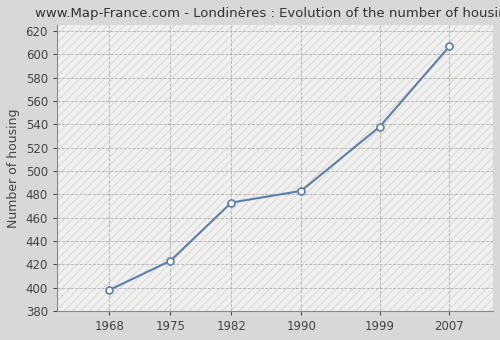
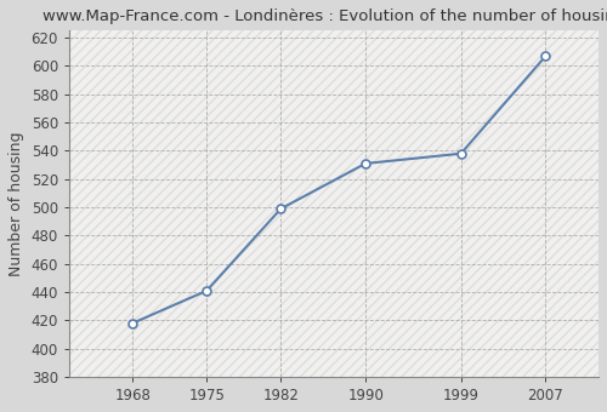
1968: 398 -> 418
1975: 423 -> 441
1982: 473 -> 499
1990: 483 -> 531
